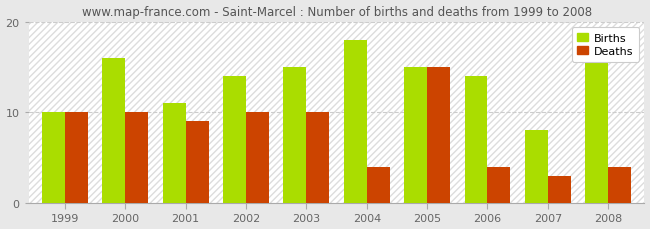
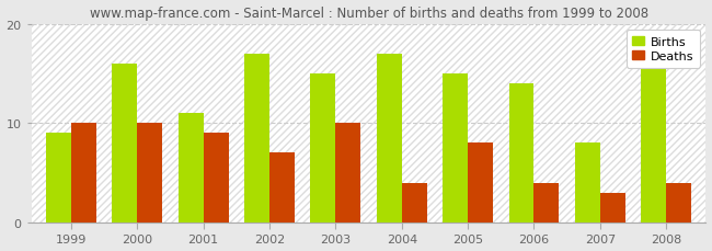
Births/1999: 10 -> 9
Births/2002: 14 -> 17
Deaths/2002: 10 -> 7
Births/2004: 18 -> 17
Deaths/2005: 15 -> 8
